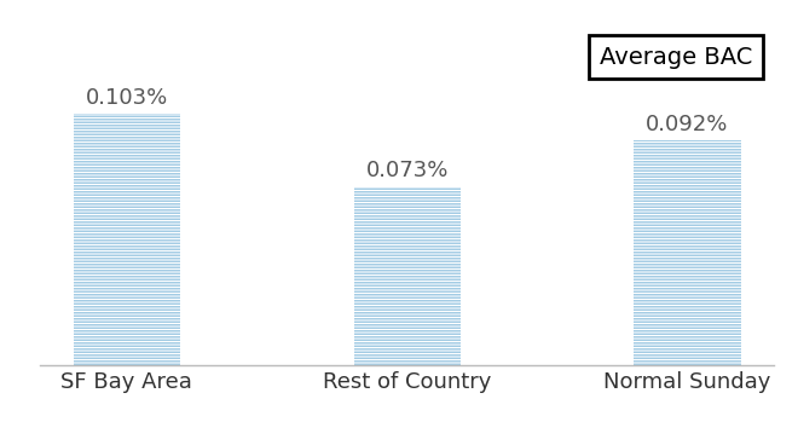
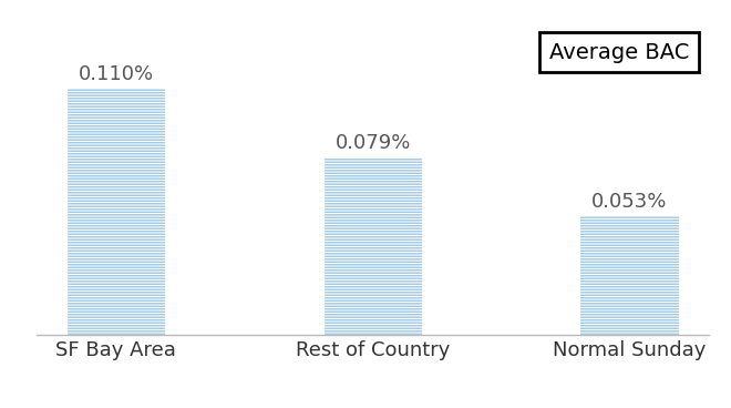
SF Bay Area: 0.103% -> 0.110%
Rest of Country: 0.073% -> 0.079%
Normal Sunday: 0.092% -> 0.053%
